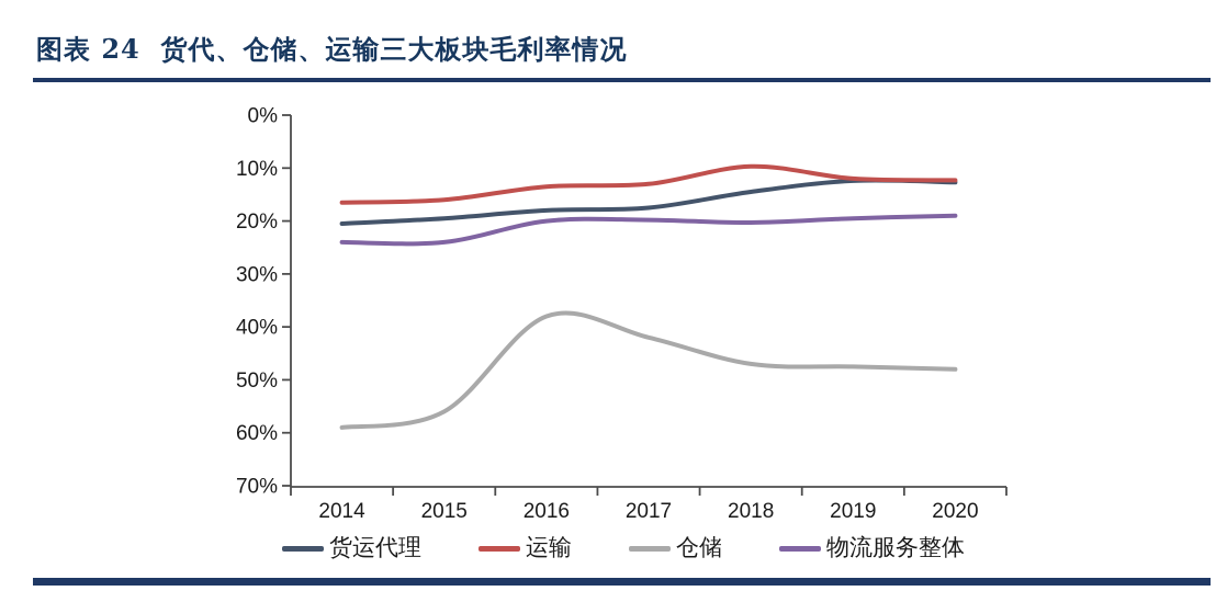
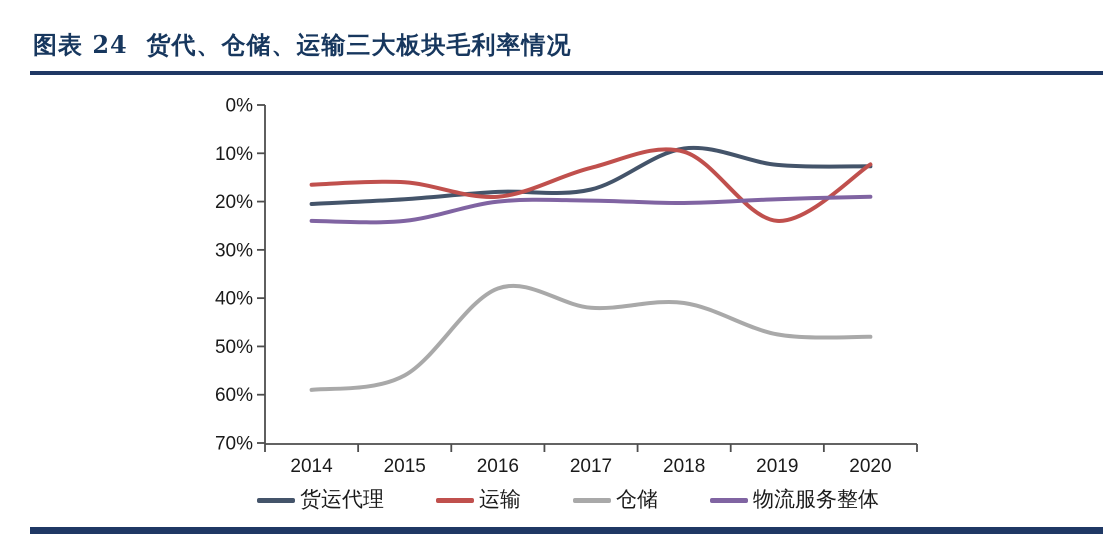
运输/2016: 14% -> 19%
货运代理/2018: 14% -> 9%
仓储/2018: 47% -> 41%
运输/2019: 12% -> 24%
